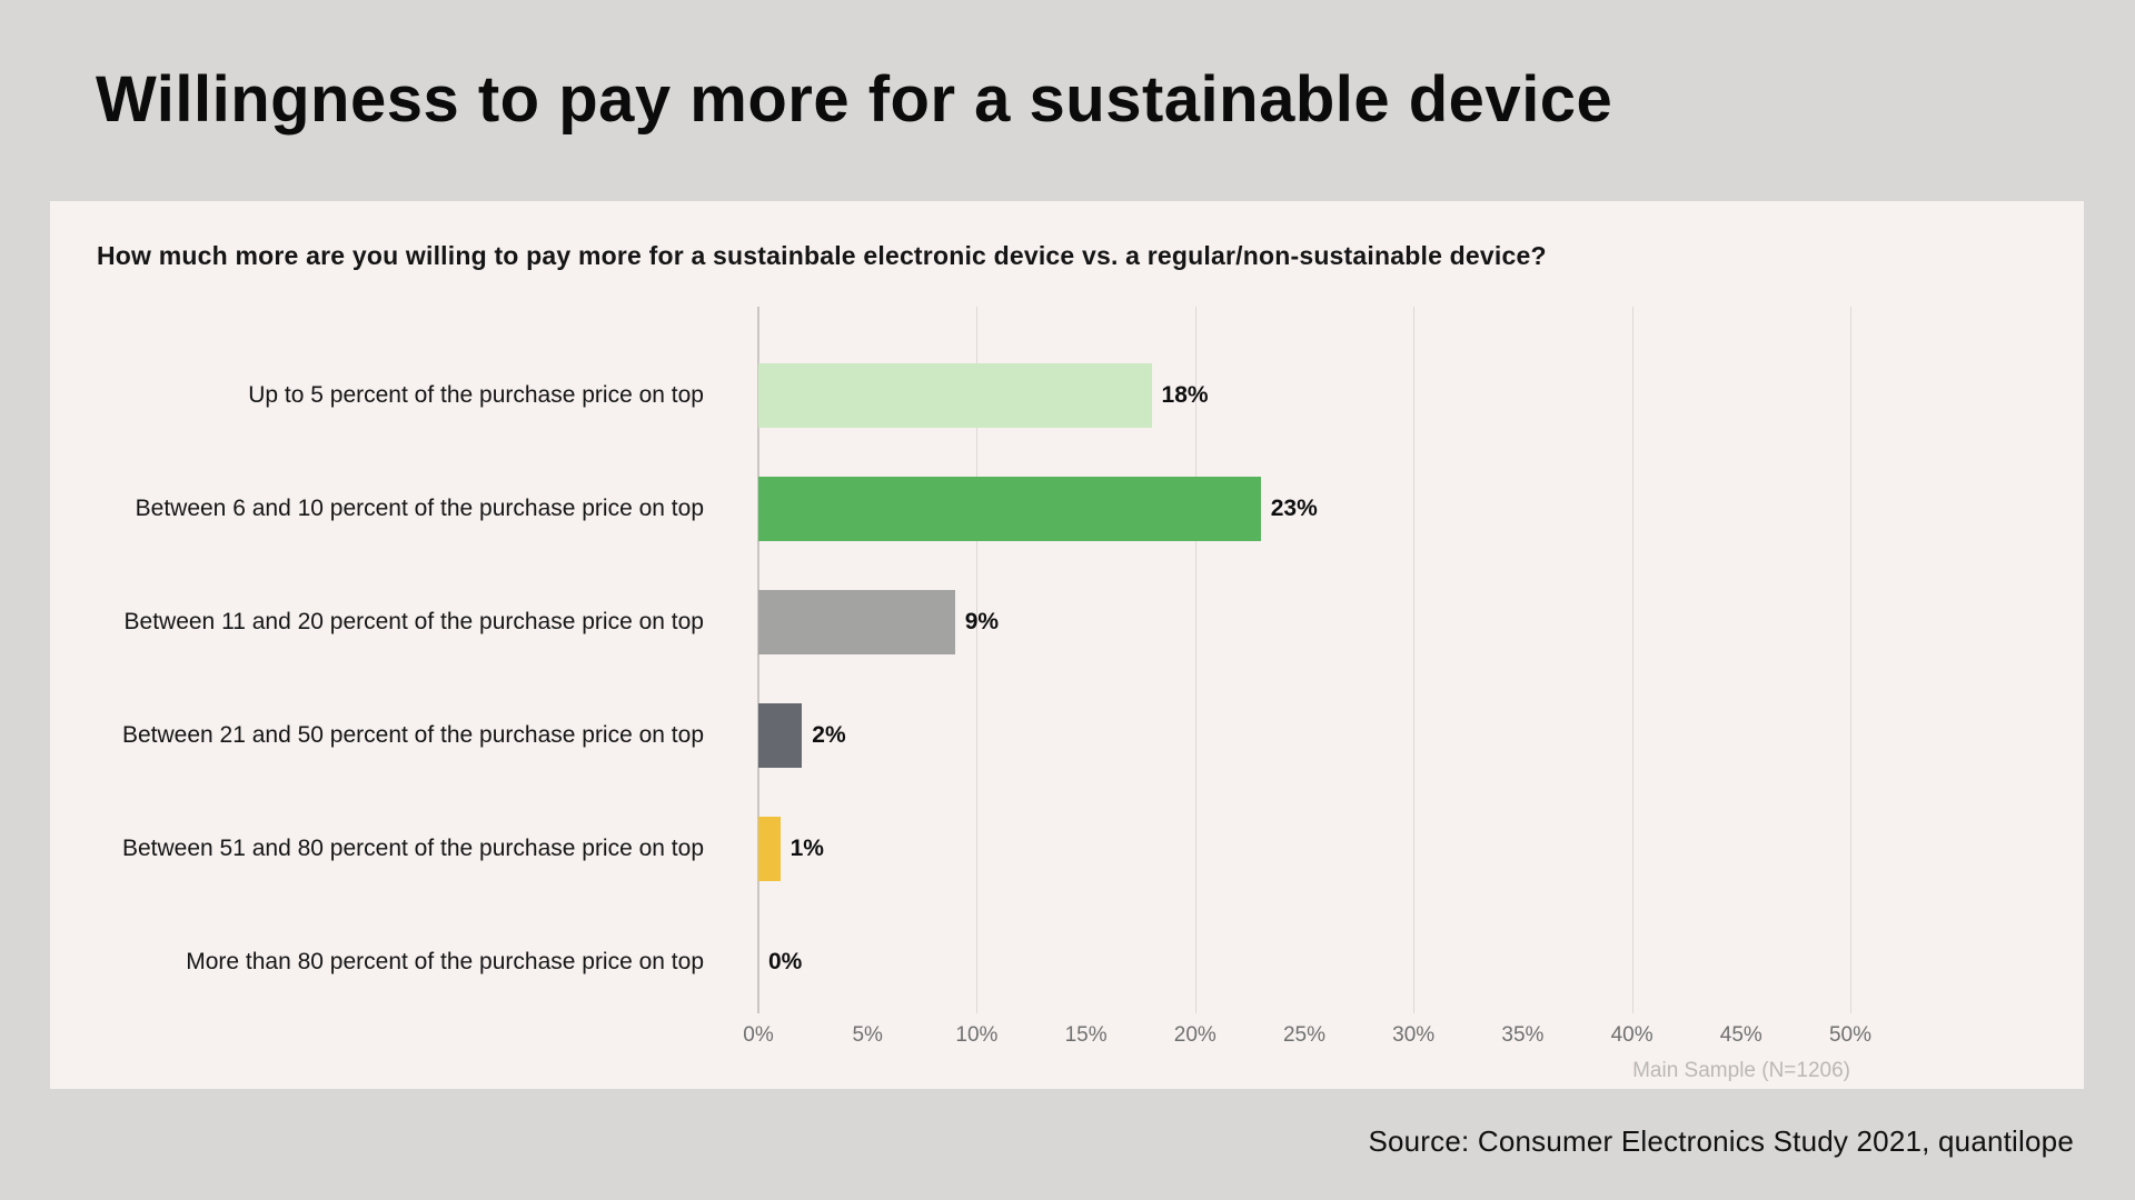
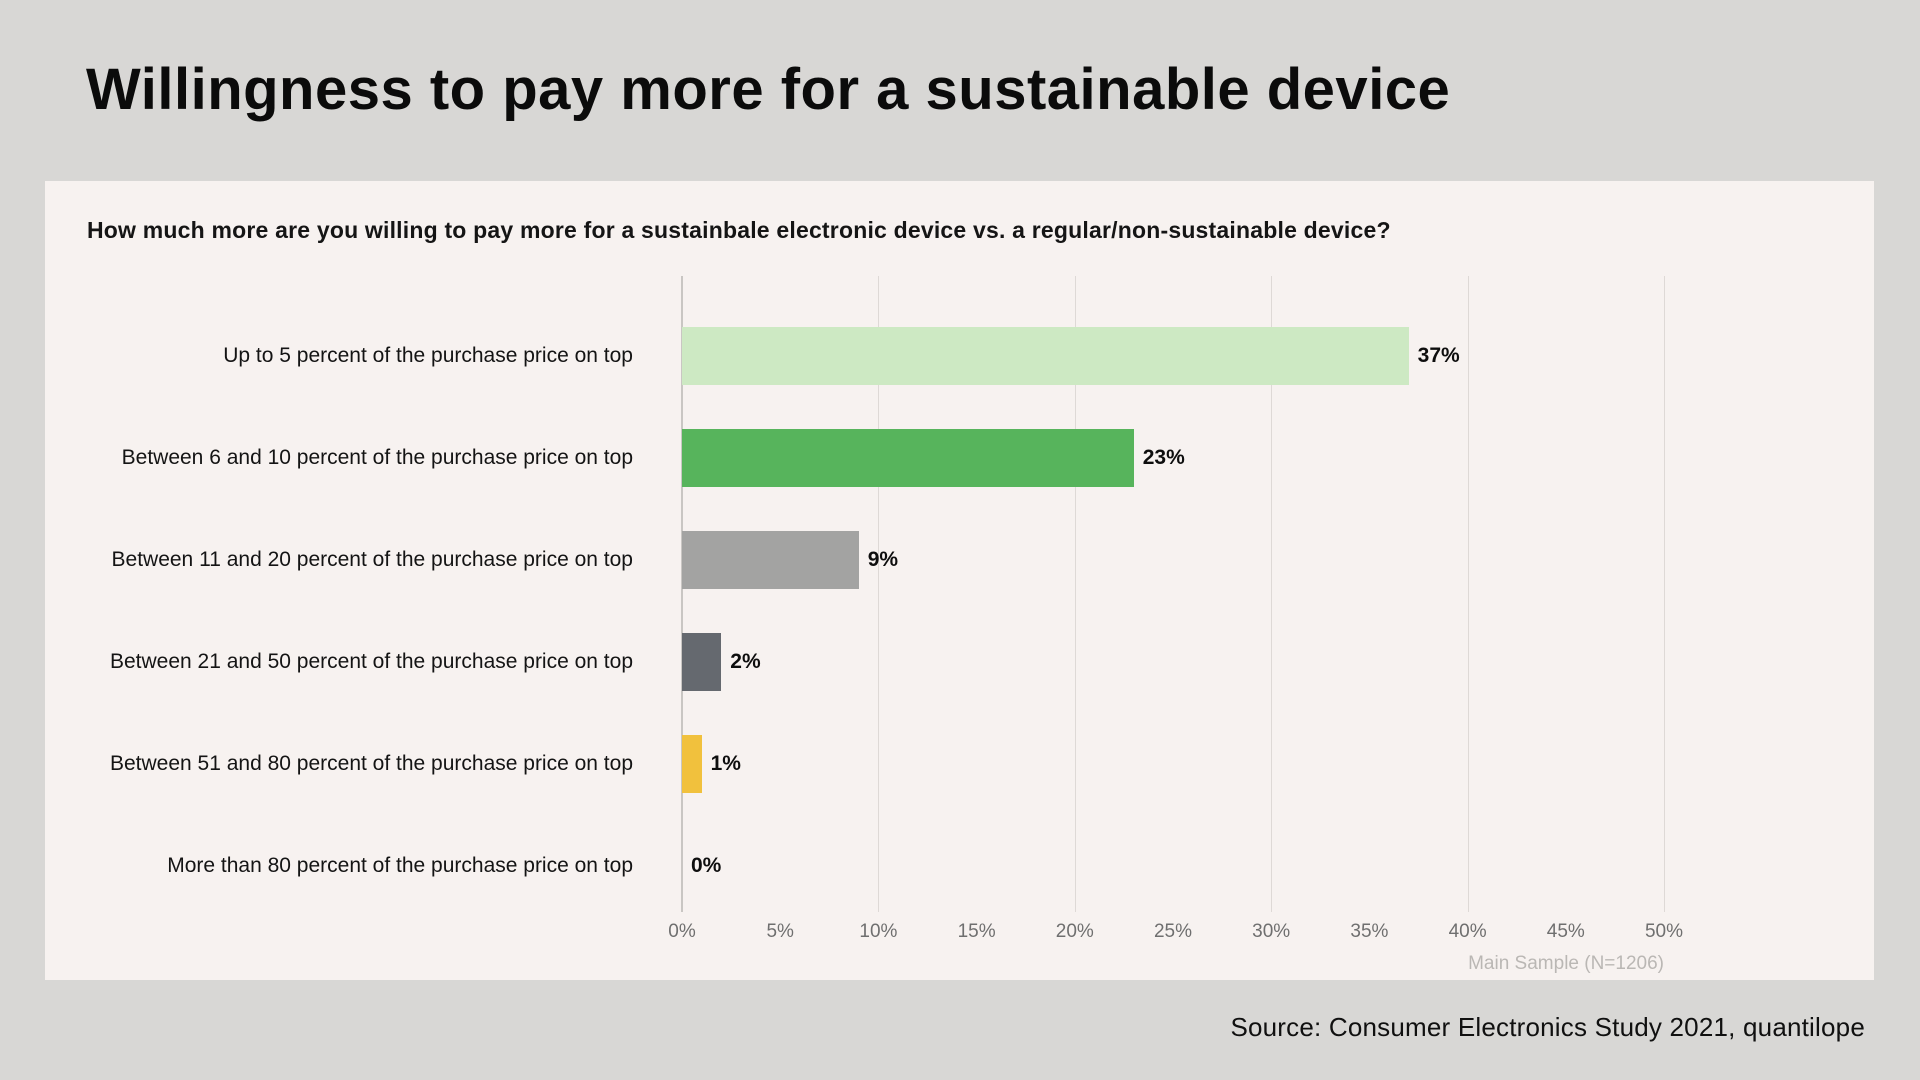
Up to 5 percent of the purchase price on top: 18% -> 37%
